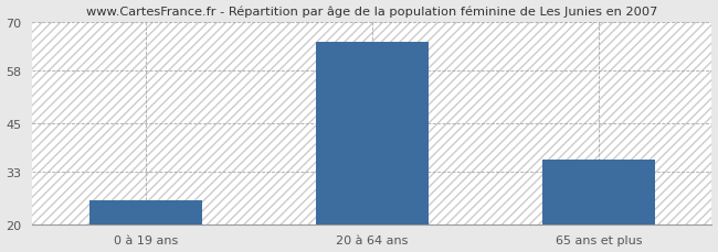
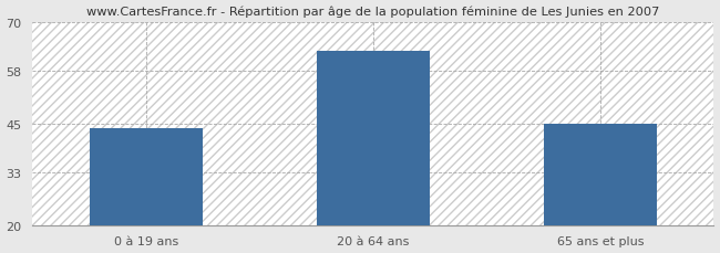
0 à 19 ans: 26 -> 44
20 à 64 ans: 65 -> 63
65 ans et plus: 36 -> 45
